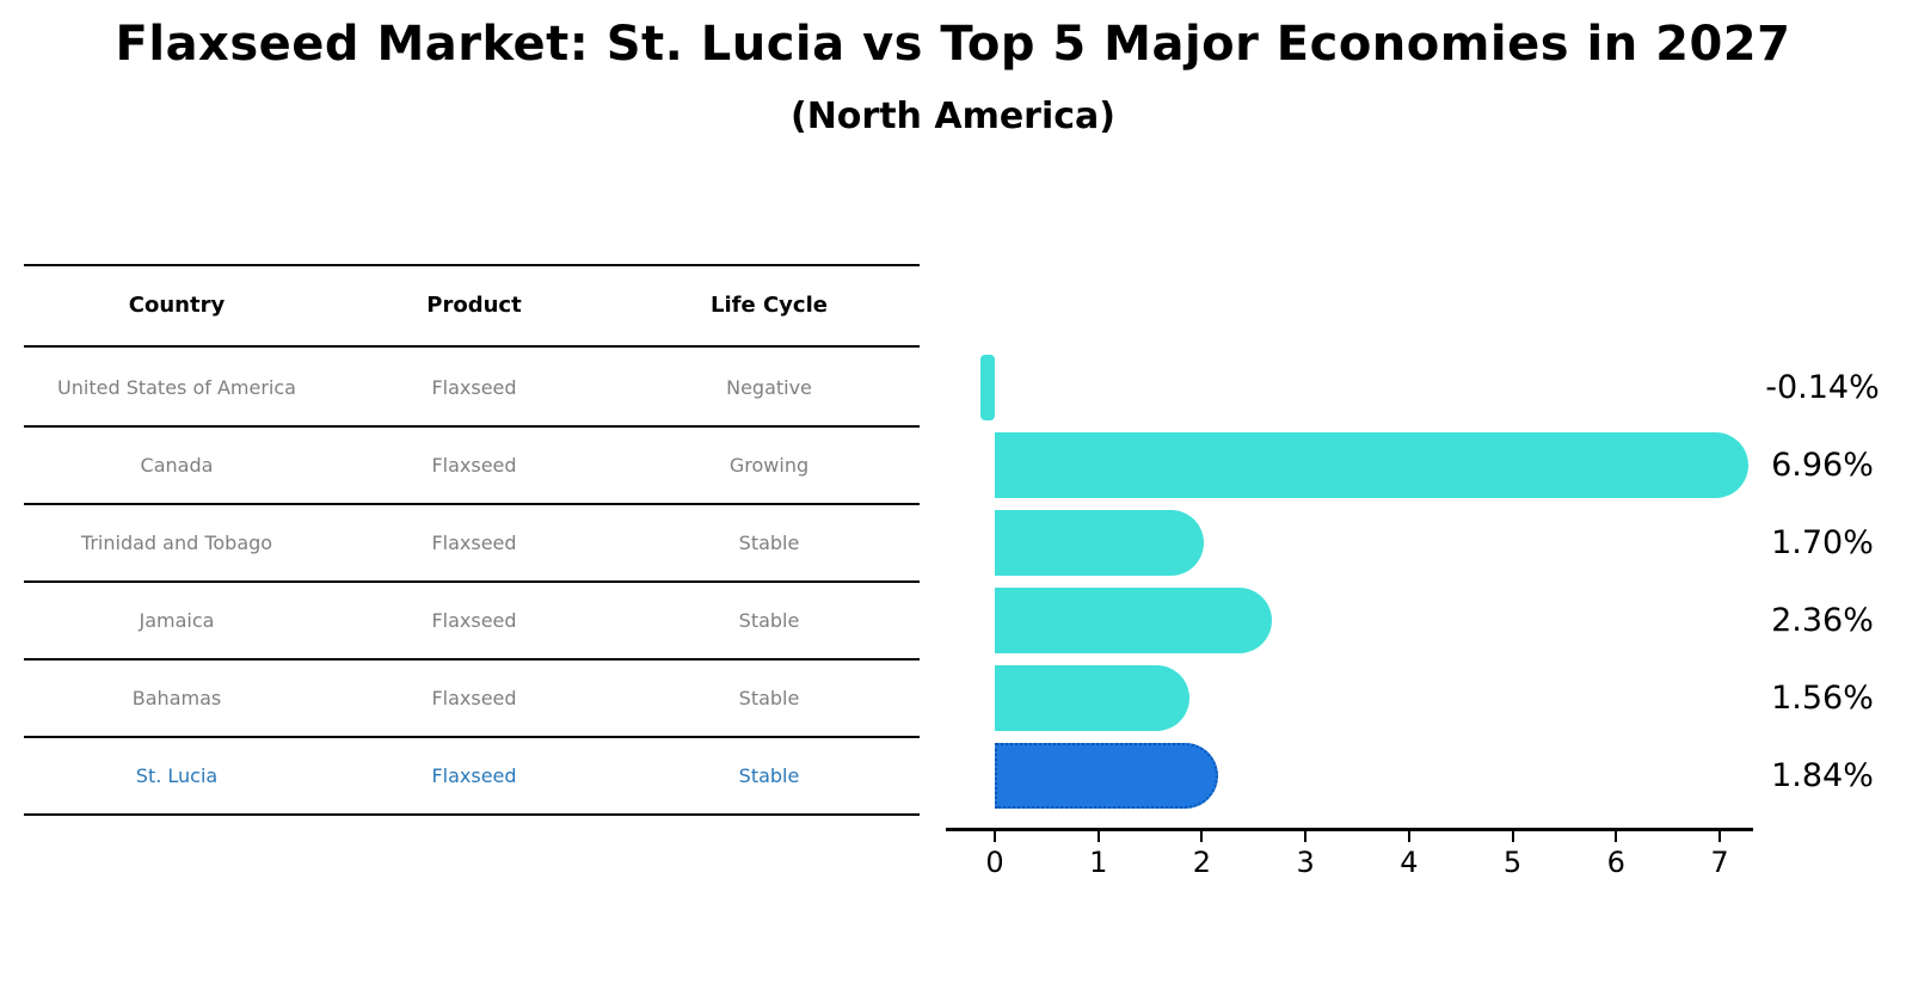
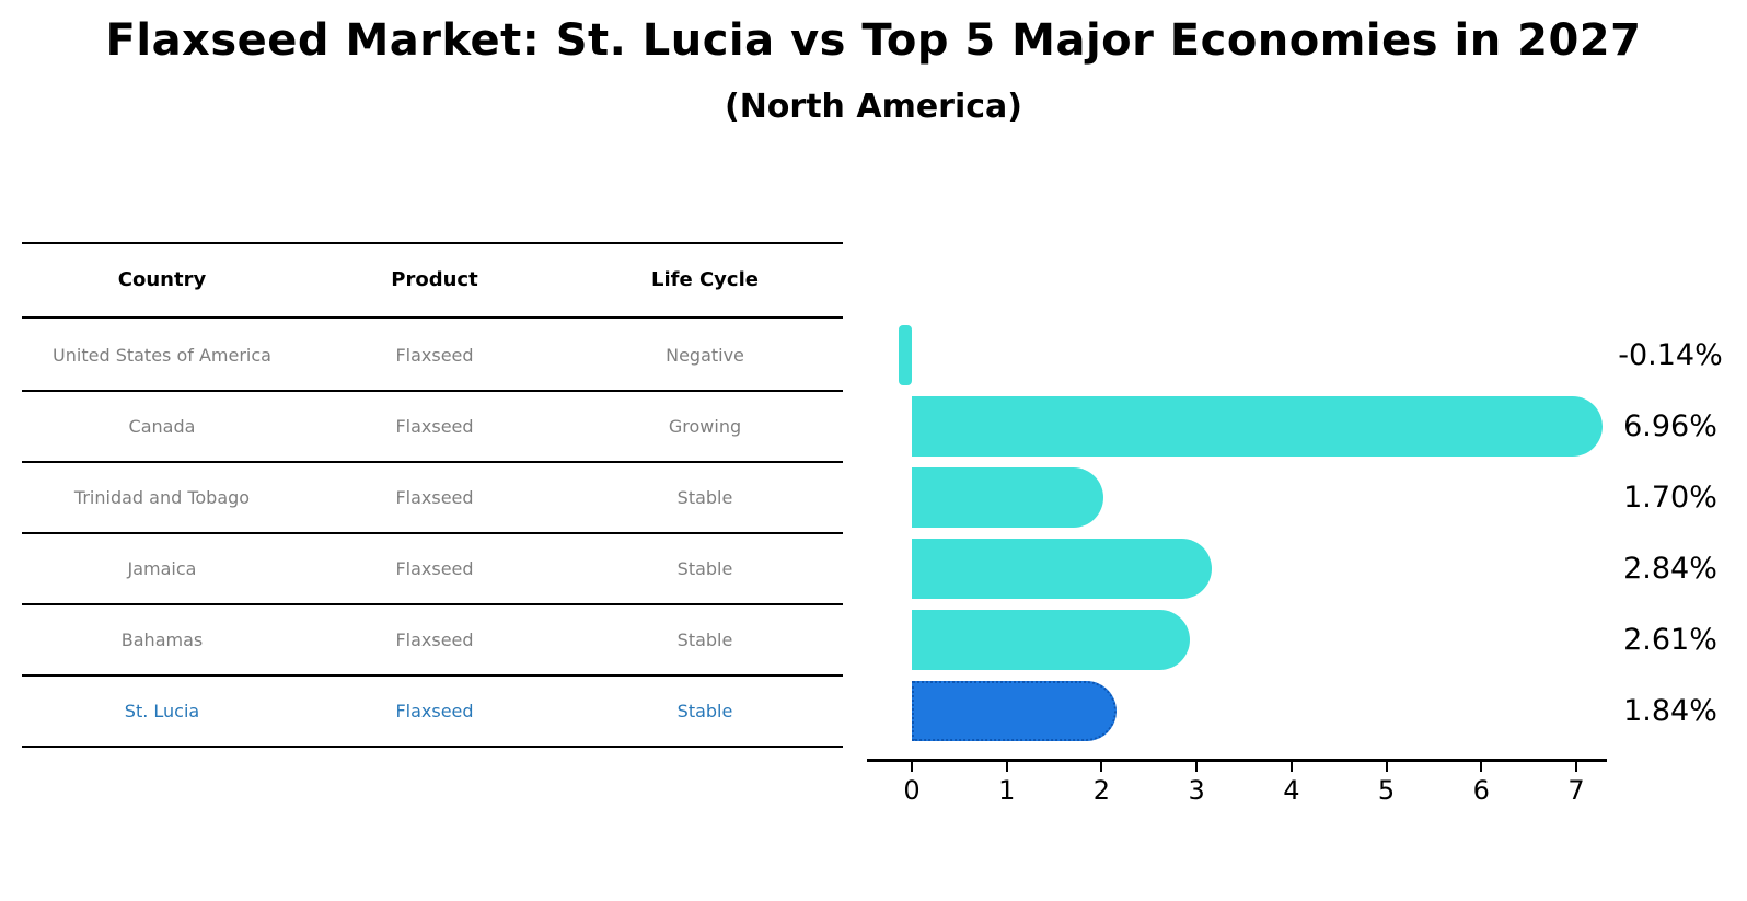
Jamaica: 2.36% -> 2.84%
Bahamas: 1.56% -> 2.61%
